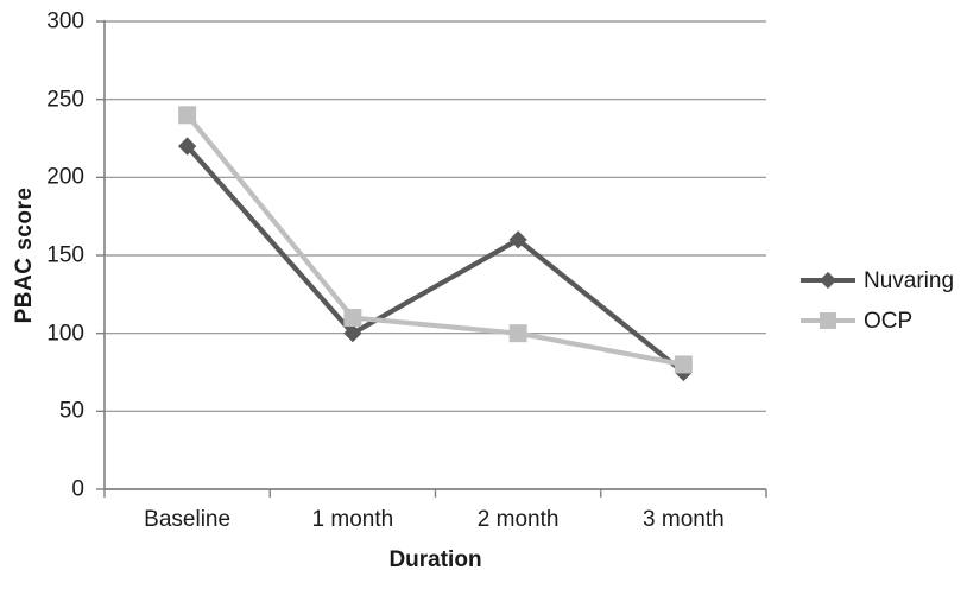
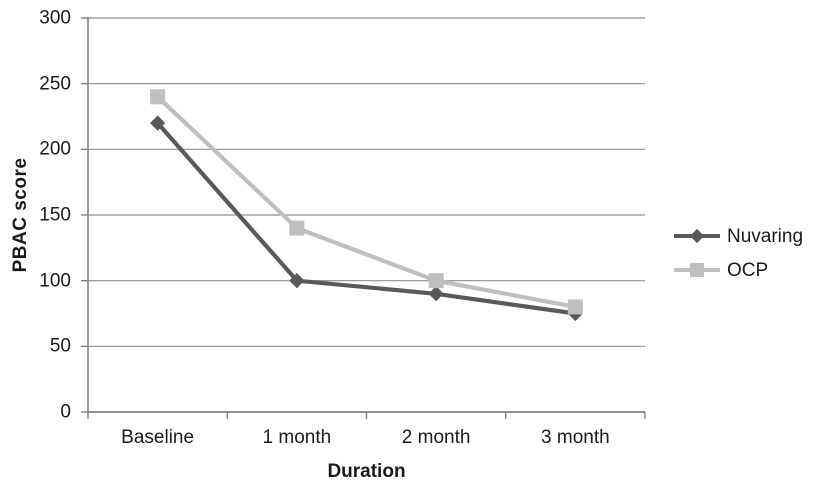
OCP/1 month: 110 -> 140
Nuvaring/2 month: 160 -> 90
